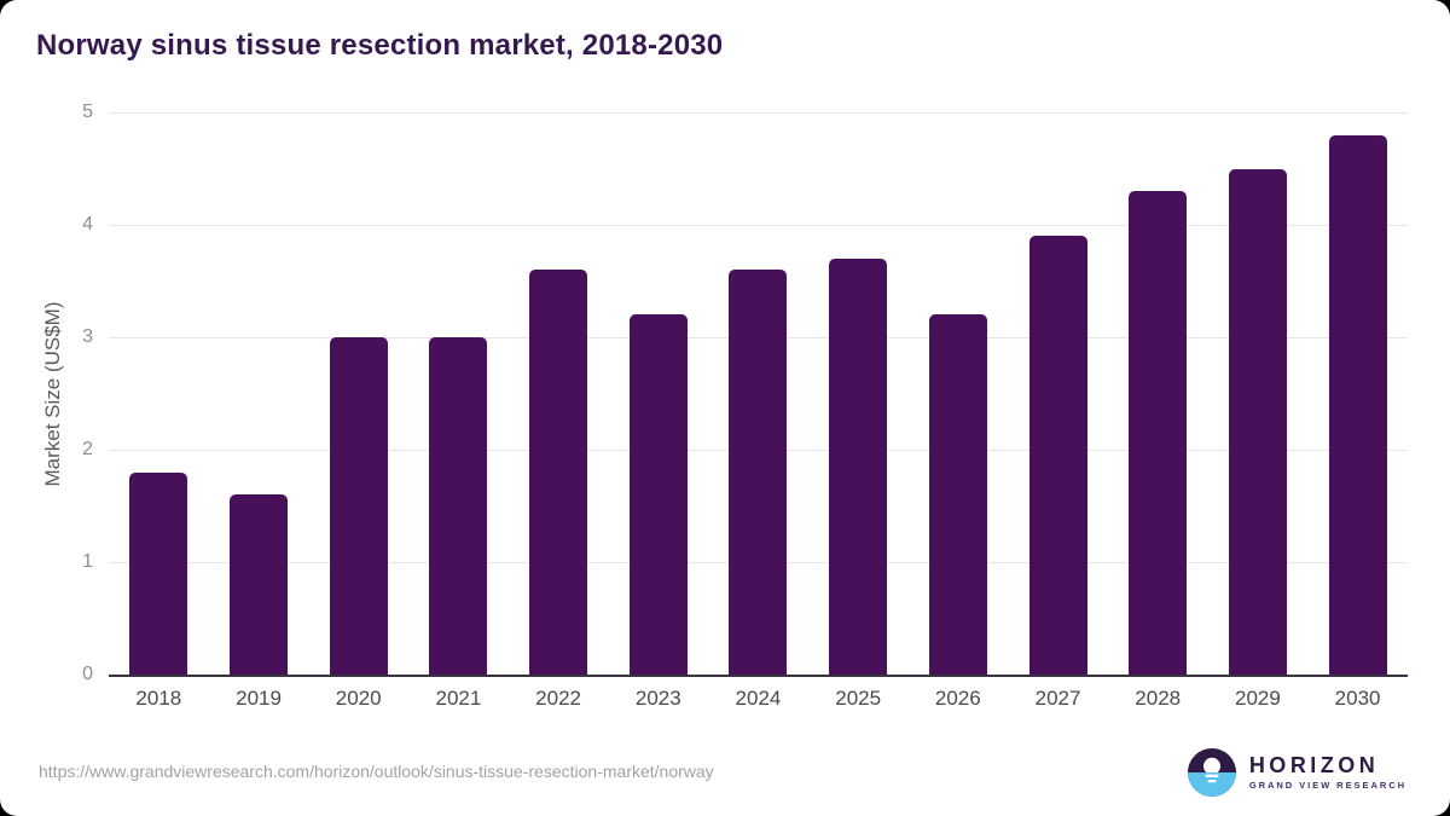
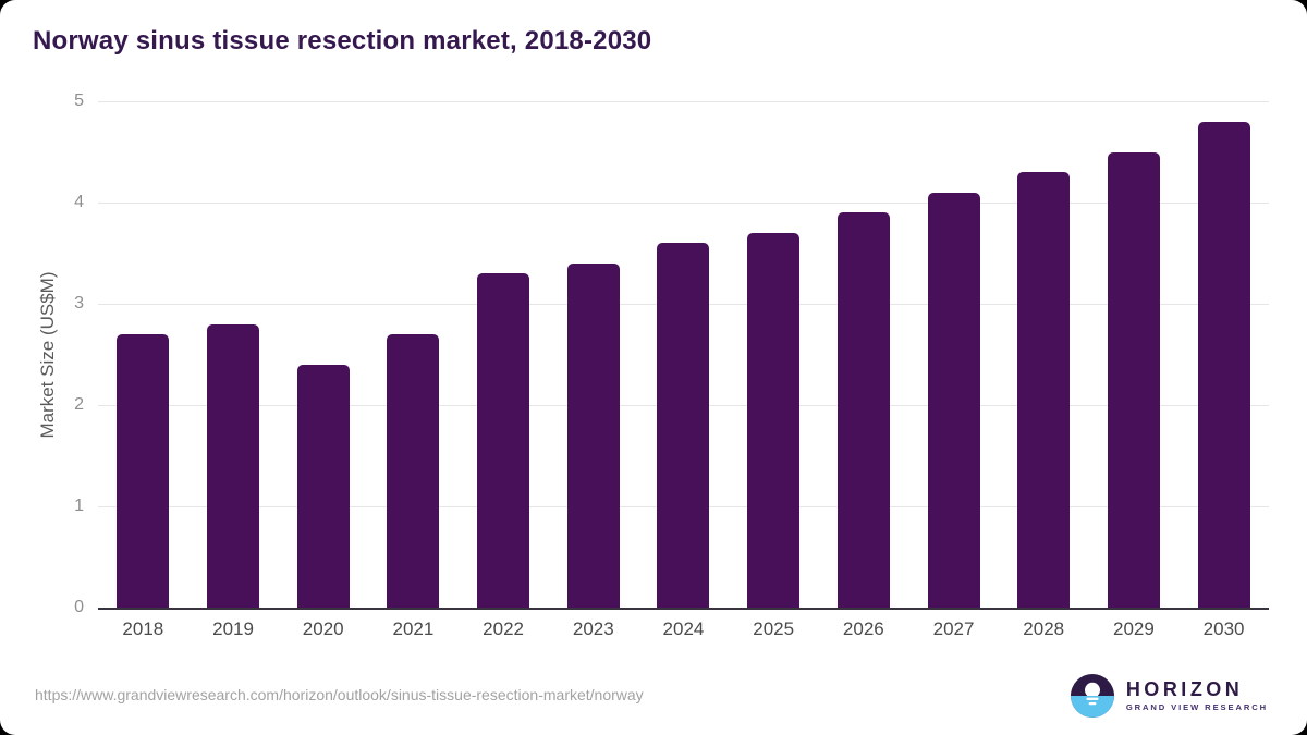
2018: 1.8 -> 2.7
2019: 1.6 -> 2.8
2020: 3.0 -> 2.4
2021: 3.0 -> 2.7
2022: 3.6 -> 3.3
2023: 3.2 -> 3.4
2026: 3.2 -> 3.9
2027: 3.9 -> 4.1
